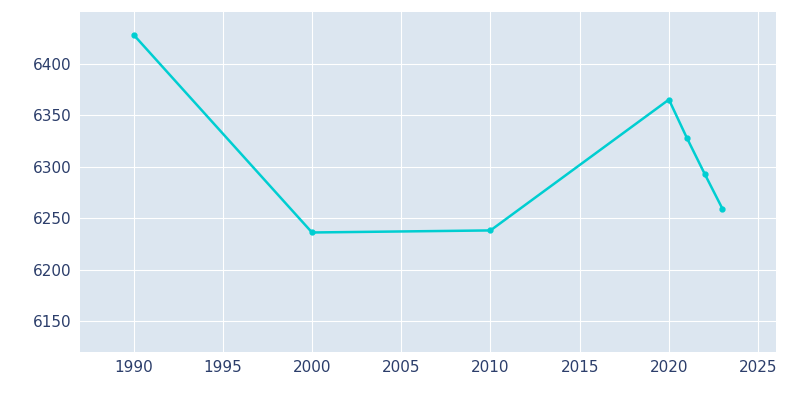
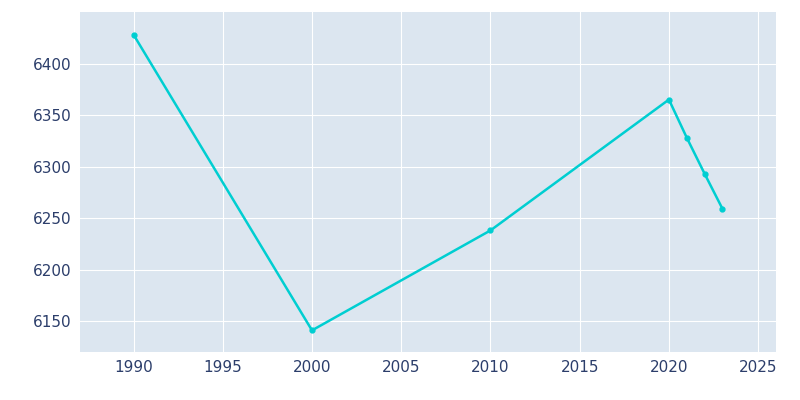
2000: 6236 -> 6141
